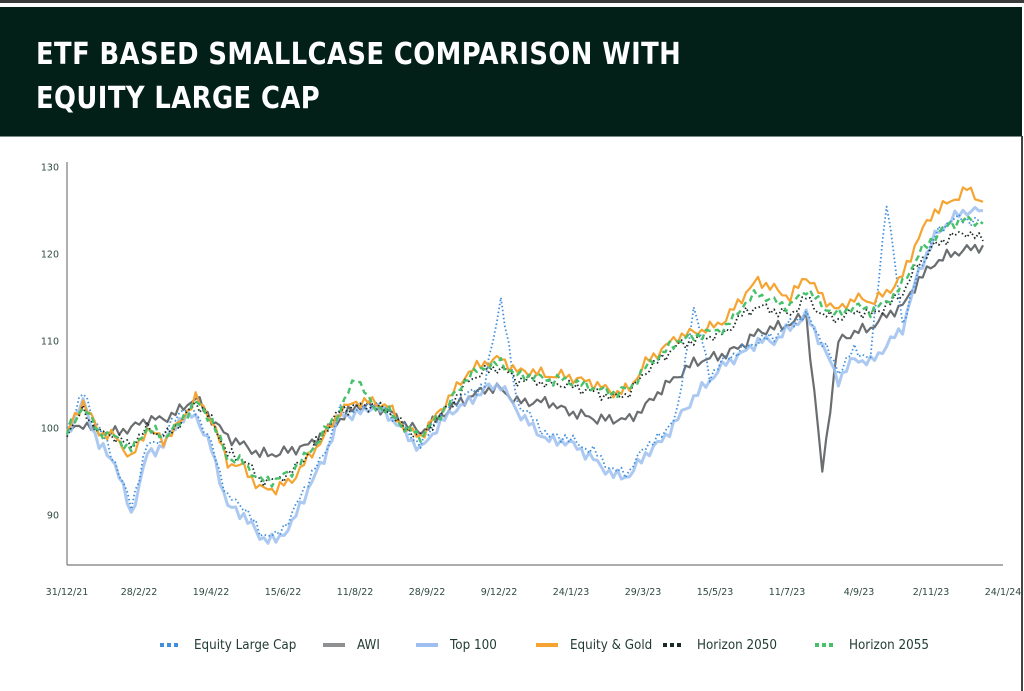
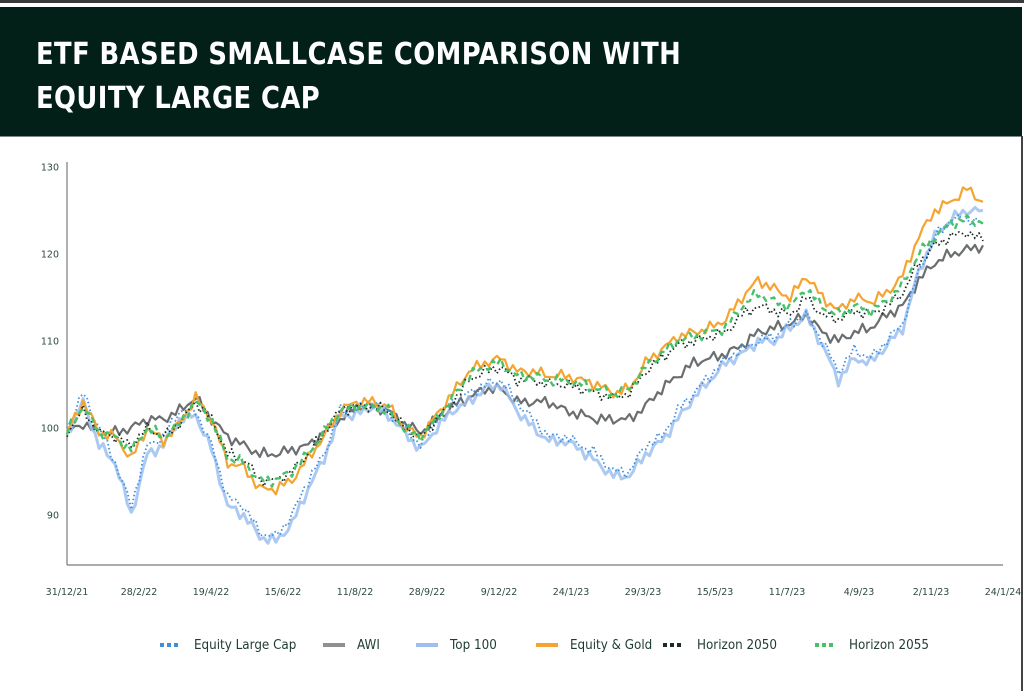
Horizon 2055/11/8/22: 106 -> 102
Equity Large Cap/9/12/22: 115 -> 106
Equity Large Cap/15/5/23: 114 -> 104
AWI/4/9/23: 95 -> 111
Equity Large Cap/2/11/23: 126 -> 110
